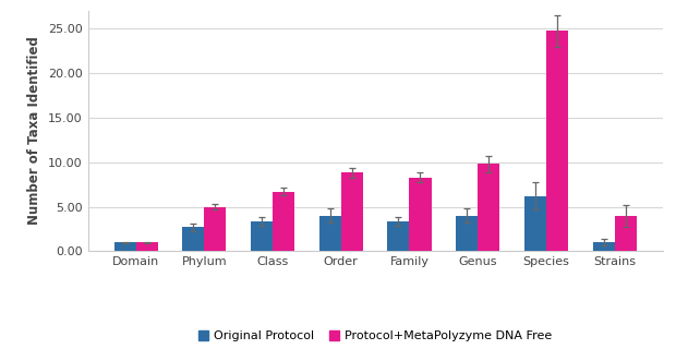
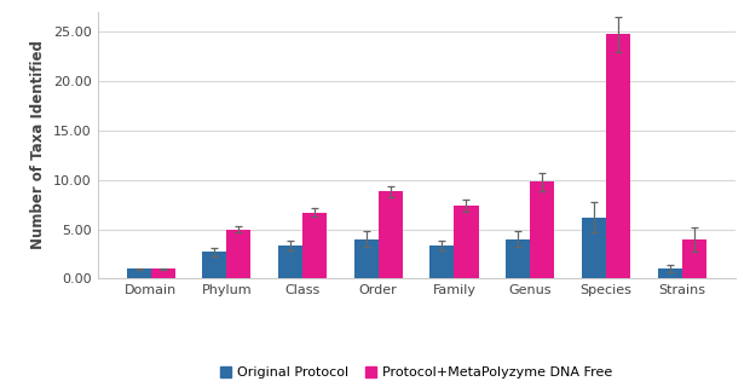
Protocol+MetaPolyzyme DNA Free/Family: 8.3 -> 7.4
